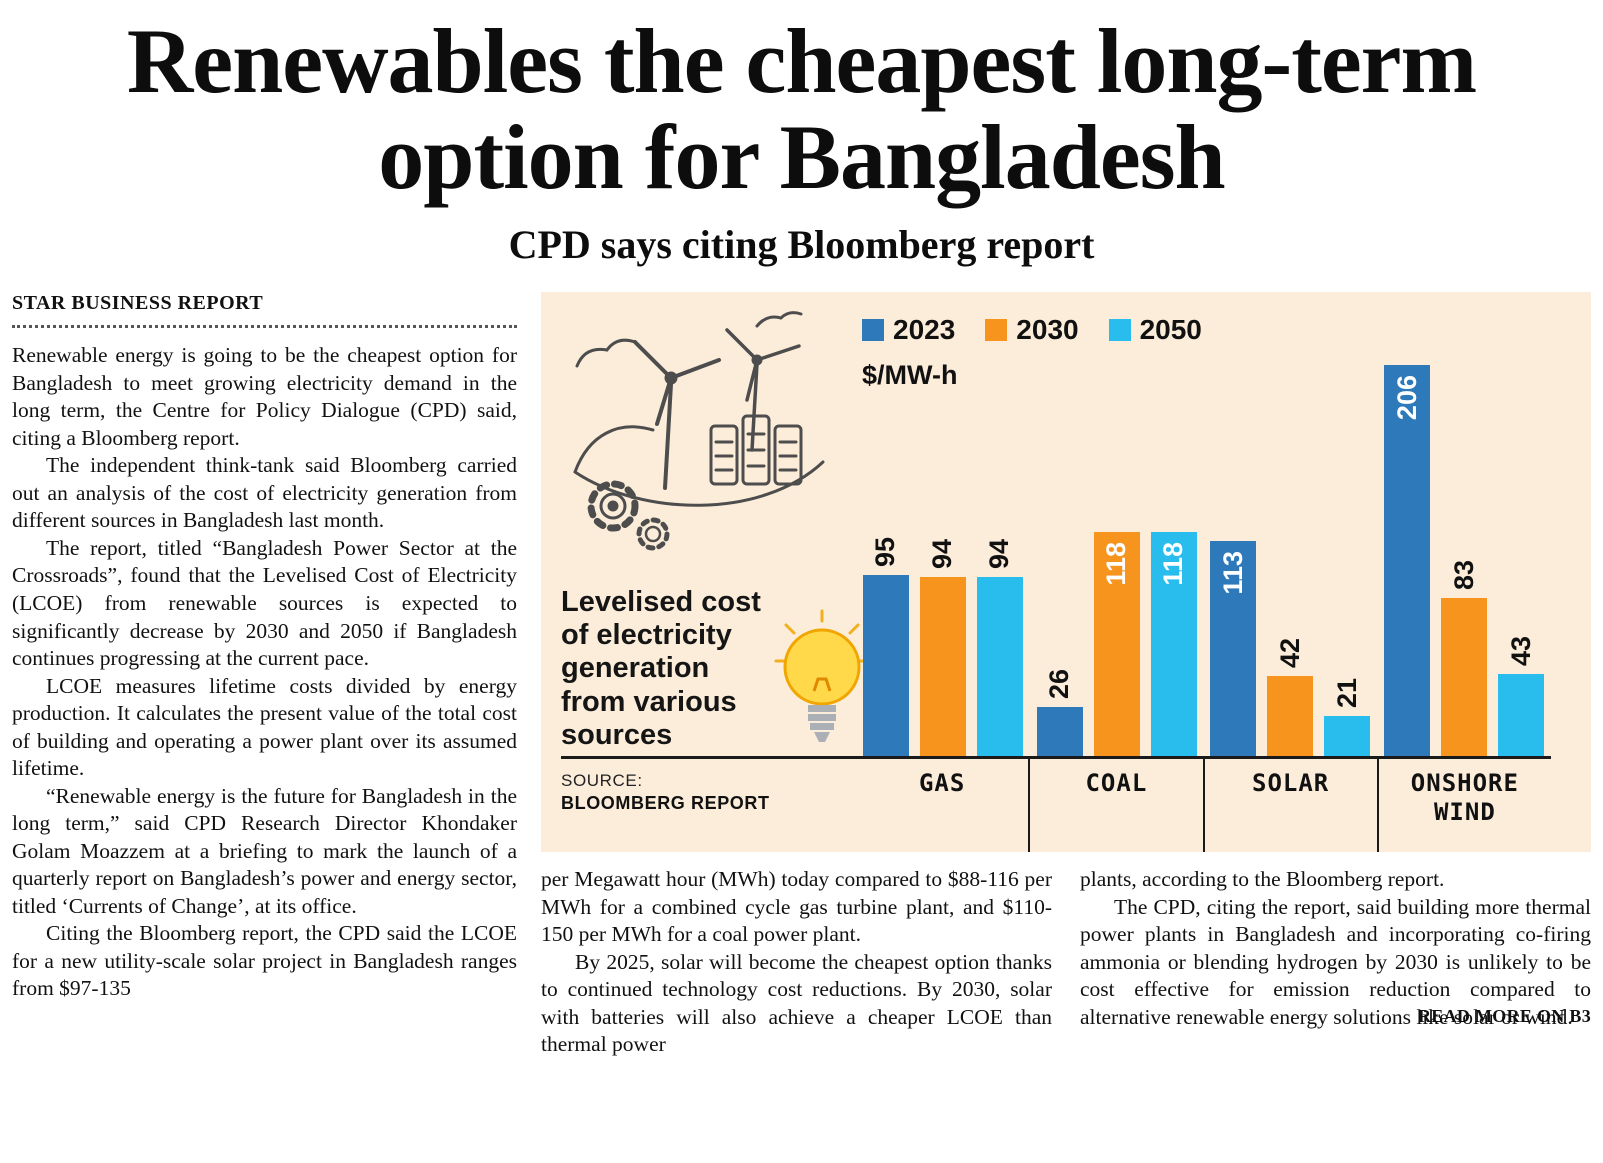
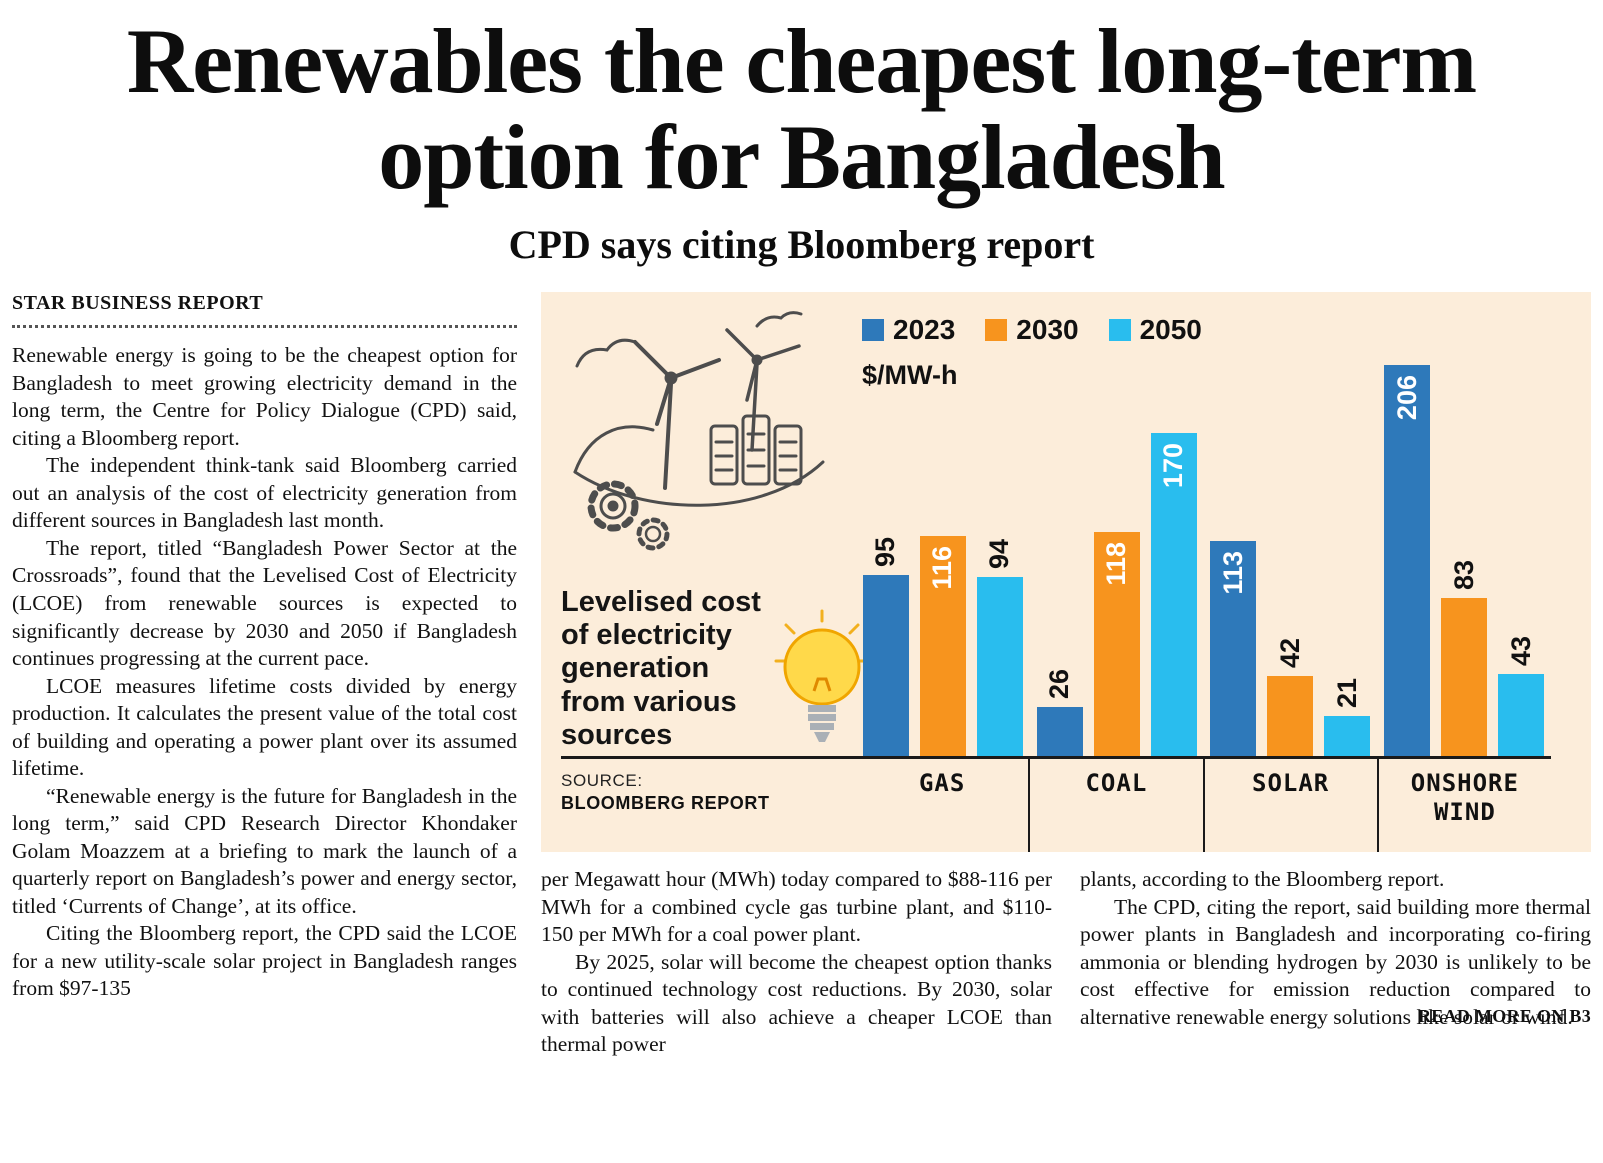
2030/GAS: 94 -> 116
2050/COAL: 118 -> 170
